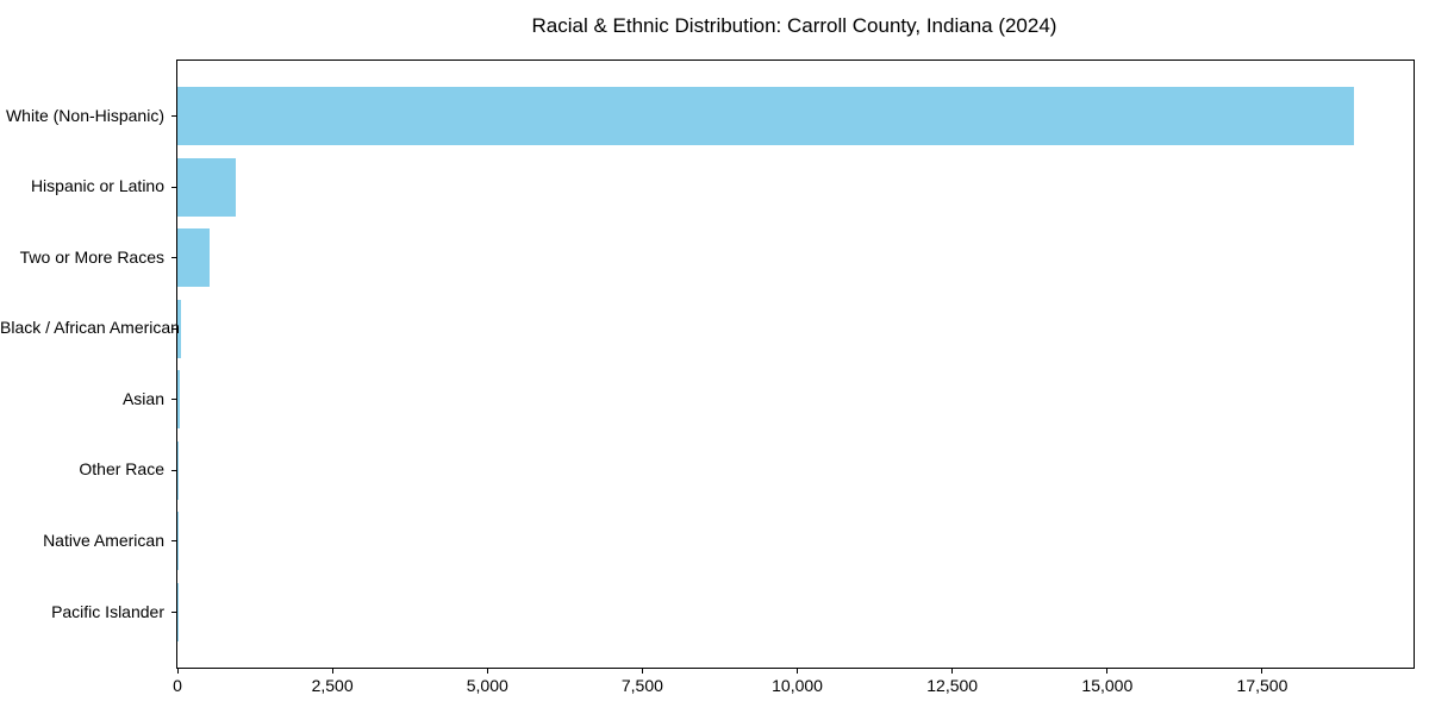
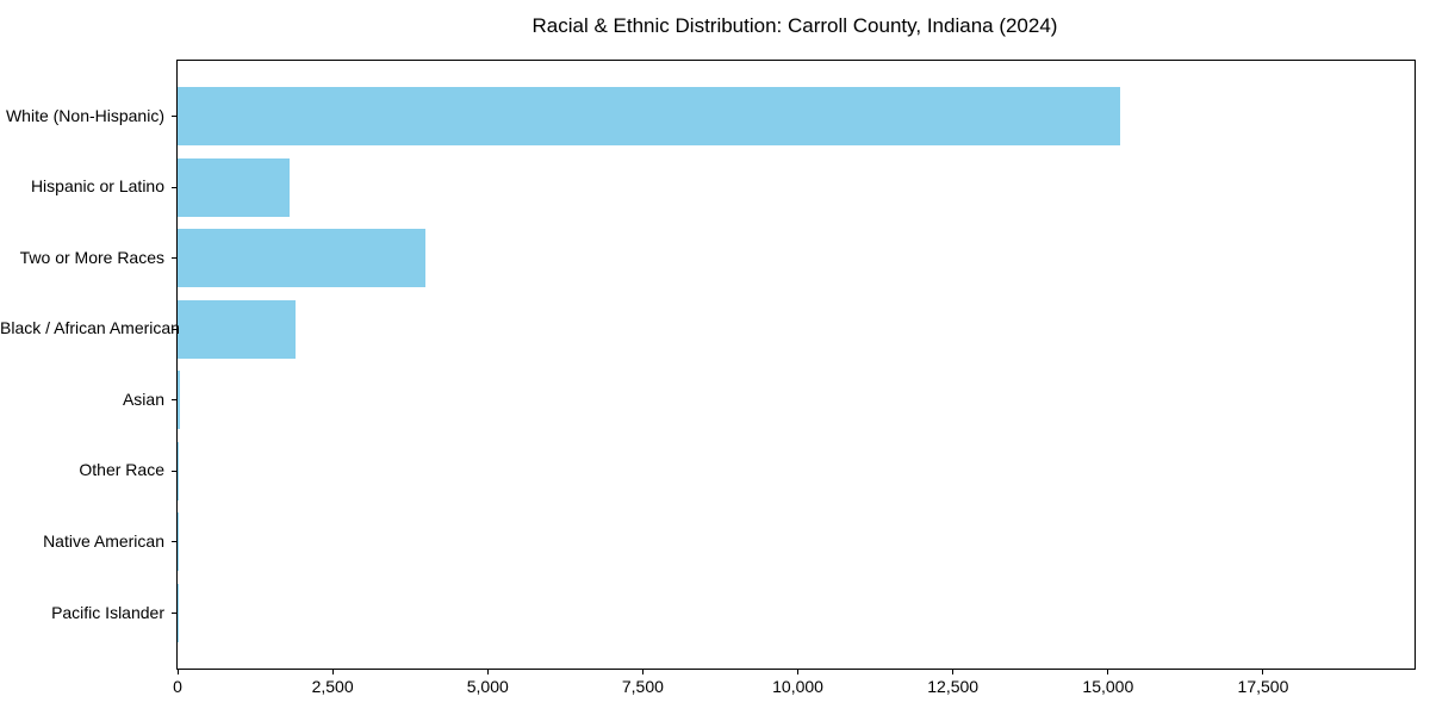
White (Non-Hispanic): 19000 -> 15200
Hispanic or Latino: 900 -> 1800
Two or More Races: 500 -> 4000
Black / African American: 100 -> 1900
